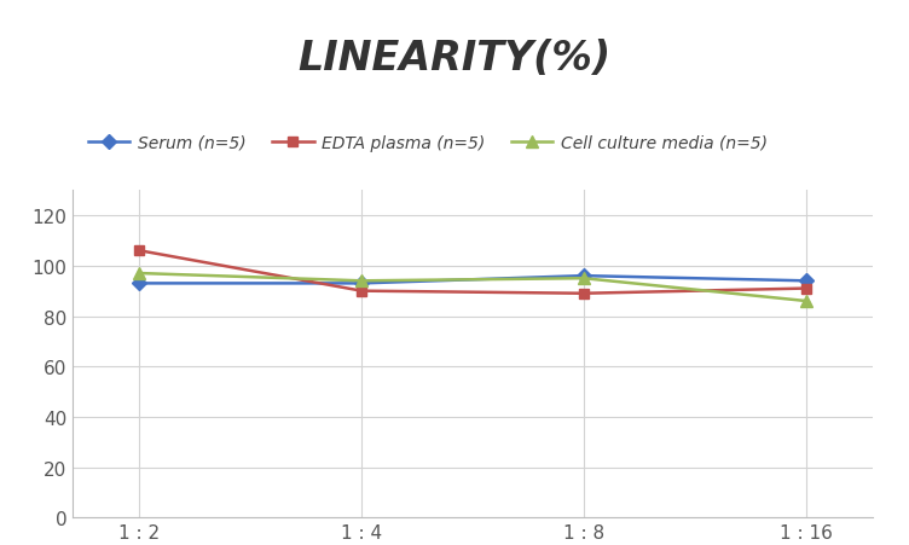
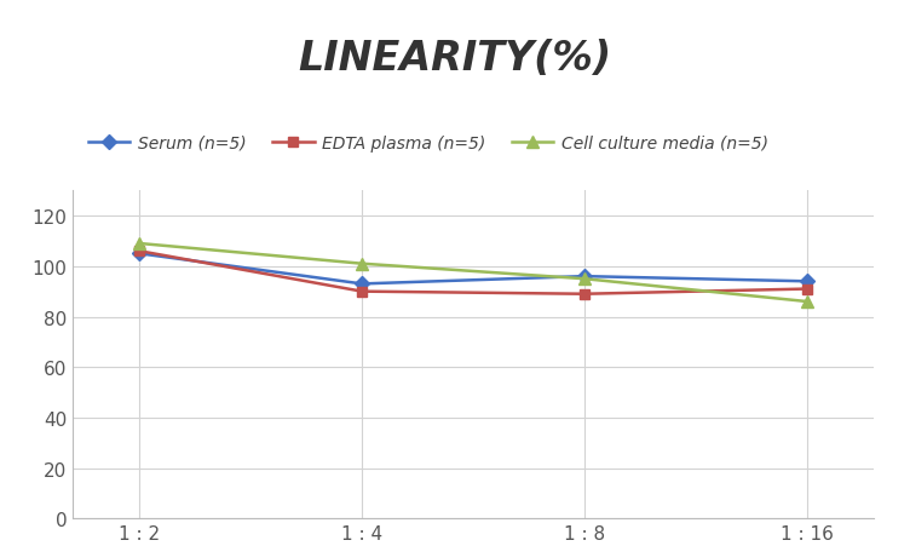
Serum (n=5)/1 : 2: 93 -> 105
Cell culture media (n=5)/1 : 2: 97 -> 109
Cell culture media (n=5)/1 : 4: 94 -> 101
